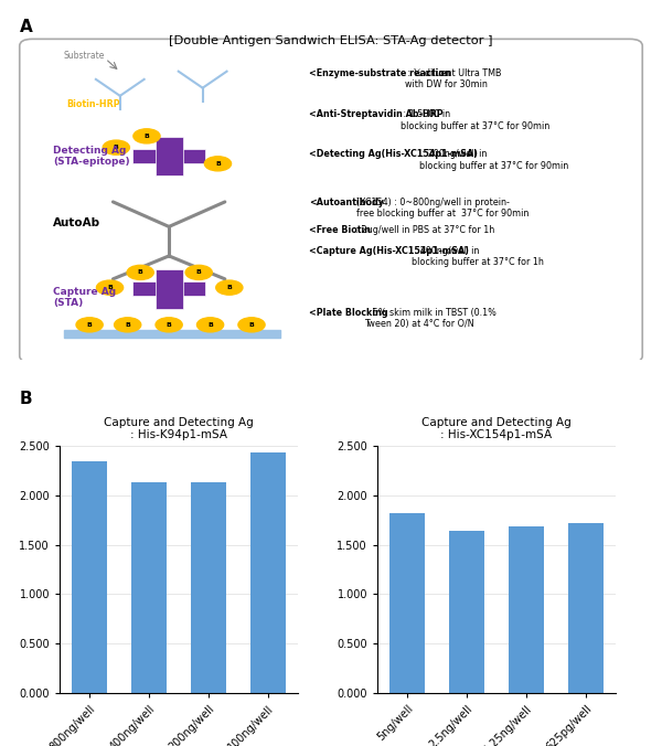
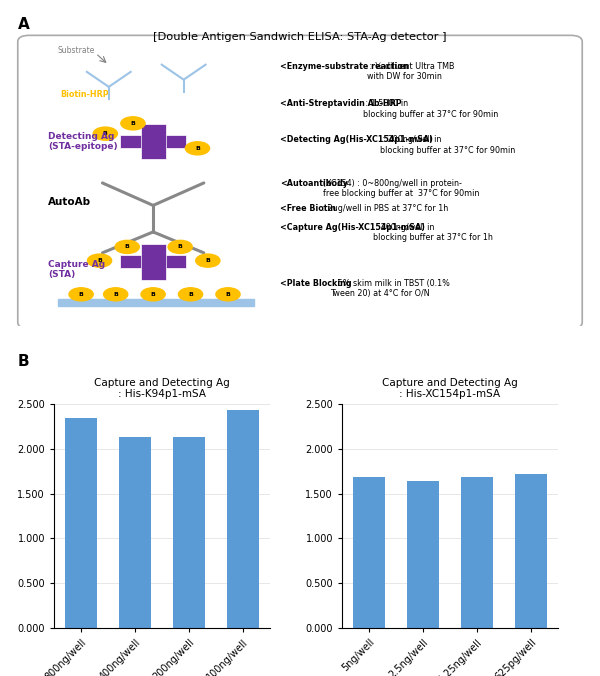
Capture and Detecting Ag : His-XC154p1-mSA/5ng/well: 1.82 -> 1.69
